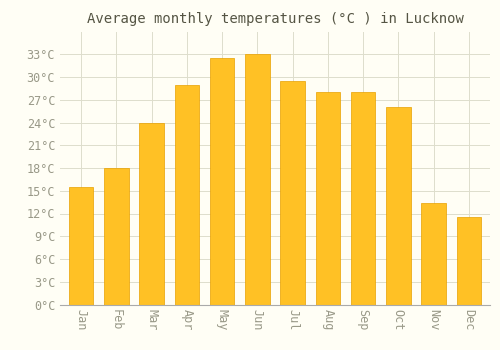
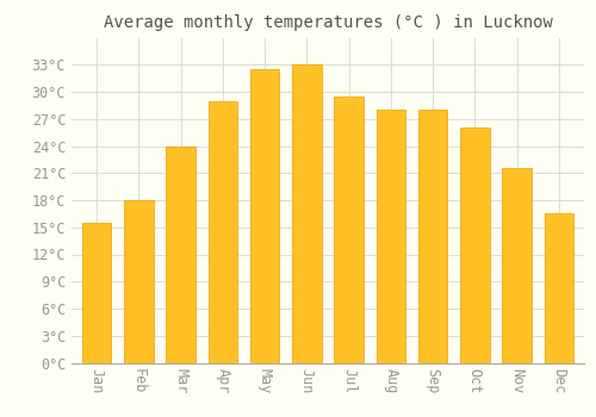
Nov: 13.4°C -> 21.5°C
Dec: 11.6°C -> 16.5°C
